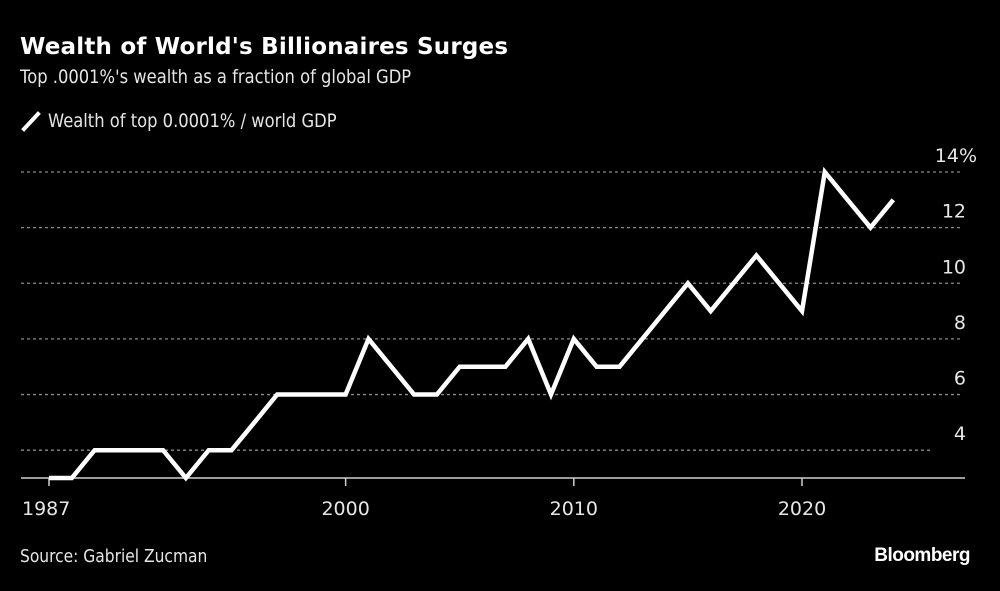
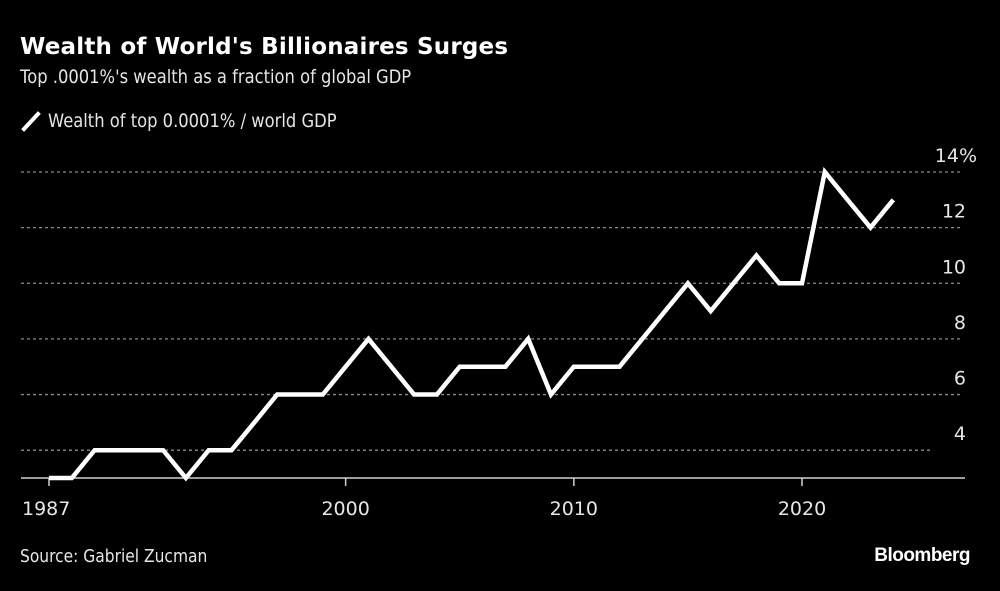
2000: 6 -> 7
2010: 8 -> 7
2020: 9 -> 10
